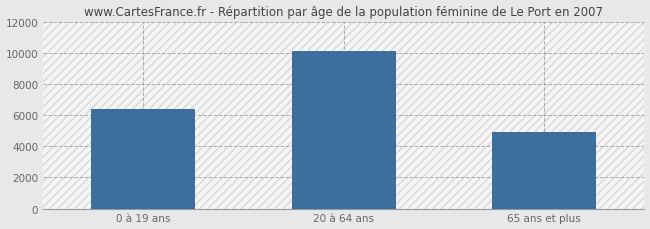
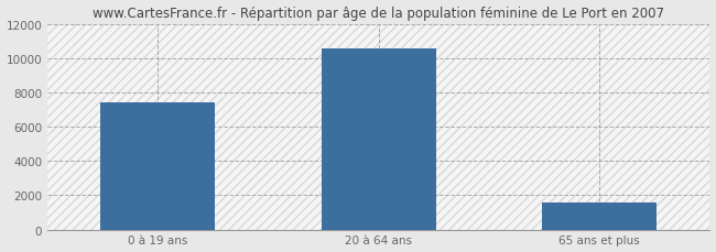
0 à 19 ans: 6400 -> 7400
20 à 64 ans: 10100 -> 10600
65 ans et plus: 4900 -> 1600
